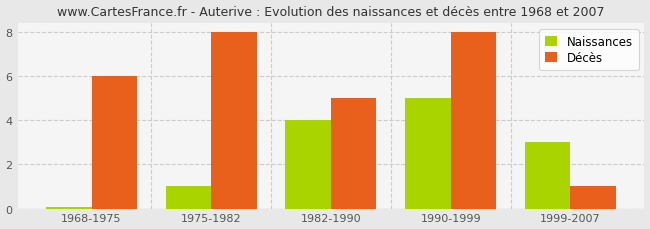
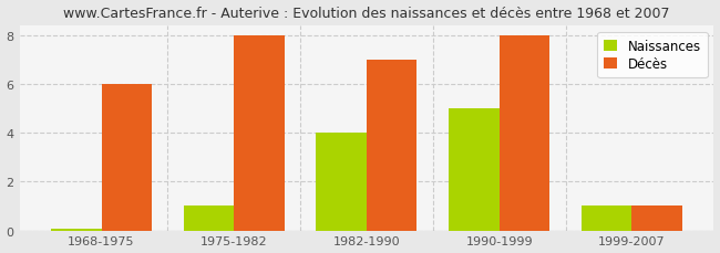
Décès/1982-1990: 5 -> 7
Naissances/1999-2007: 3.00 -> 1.00
